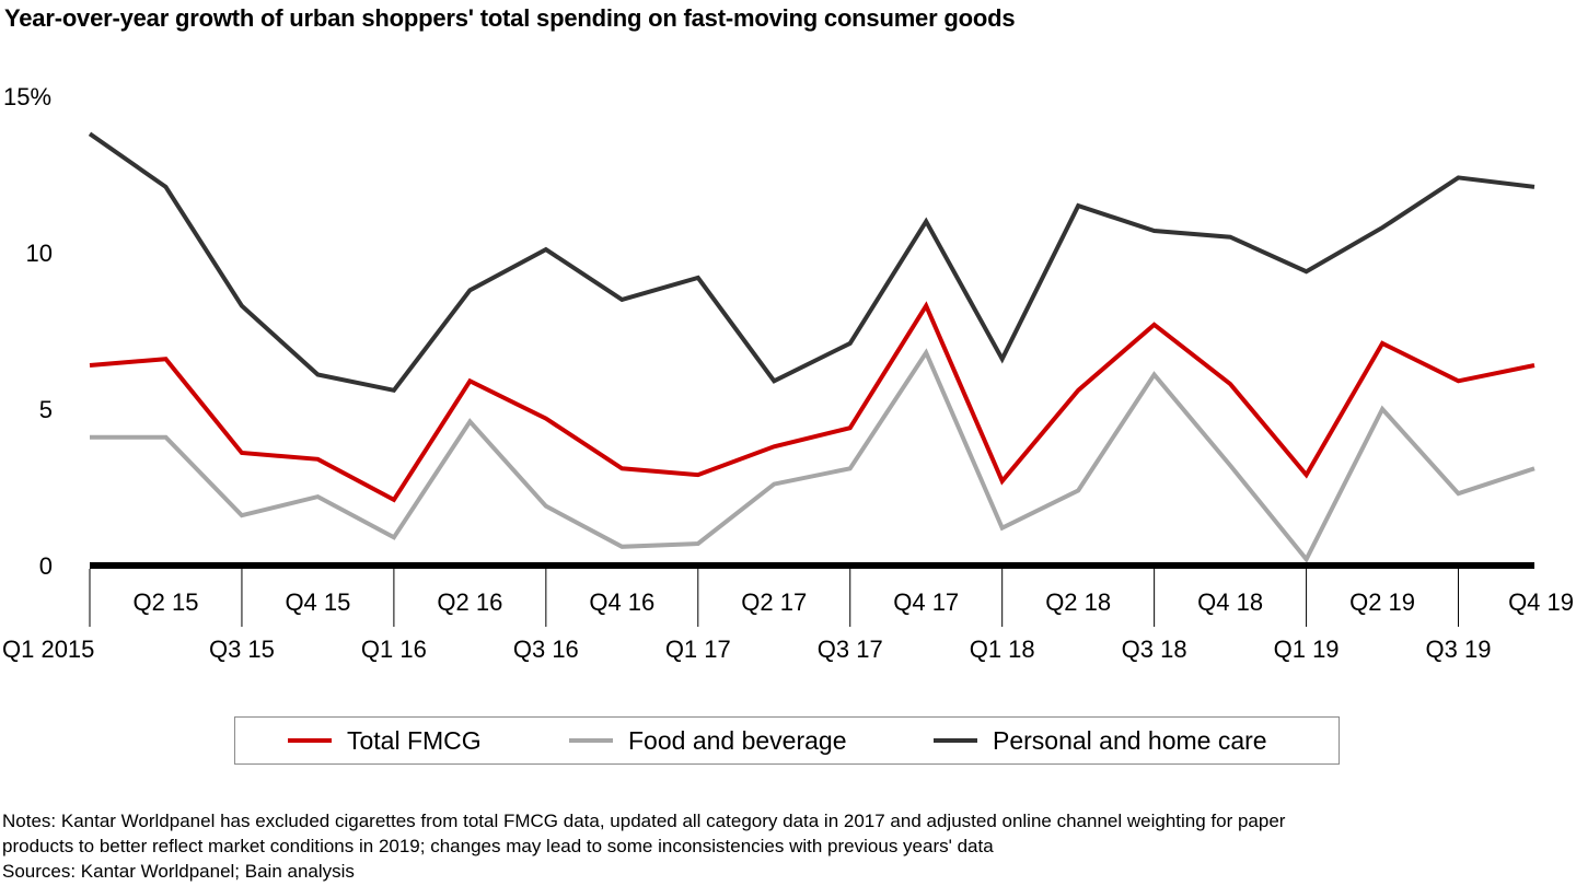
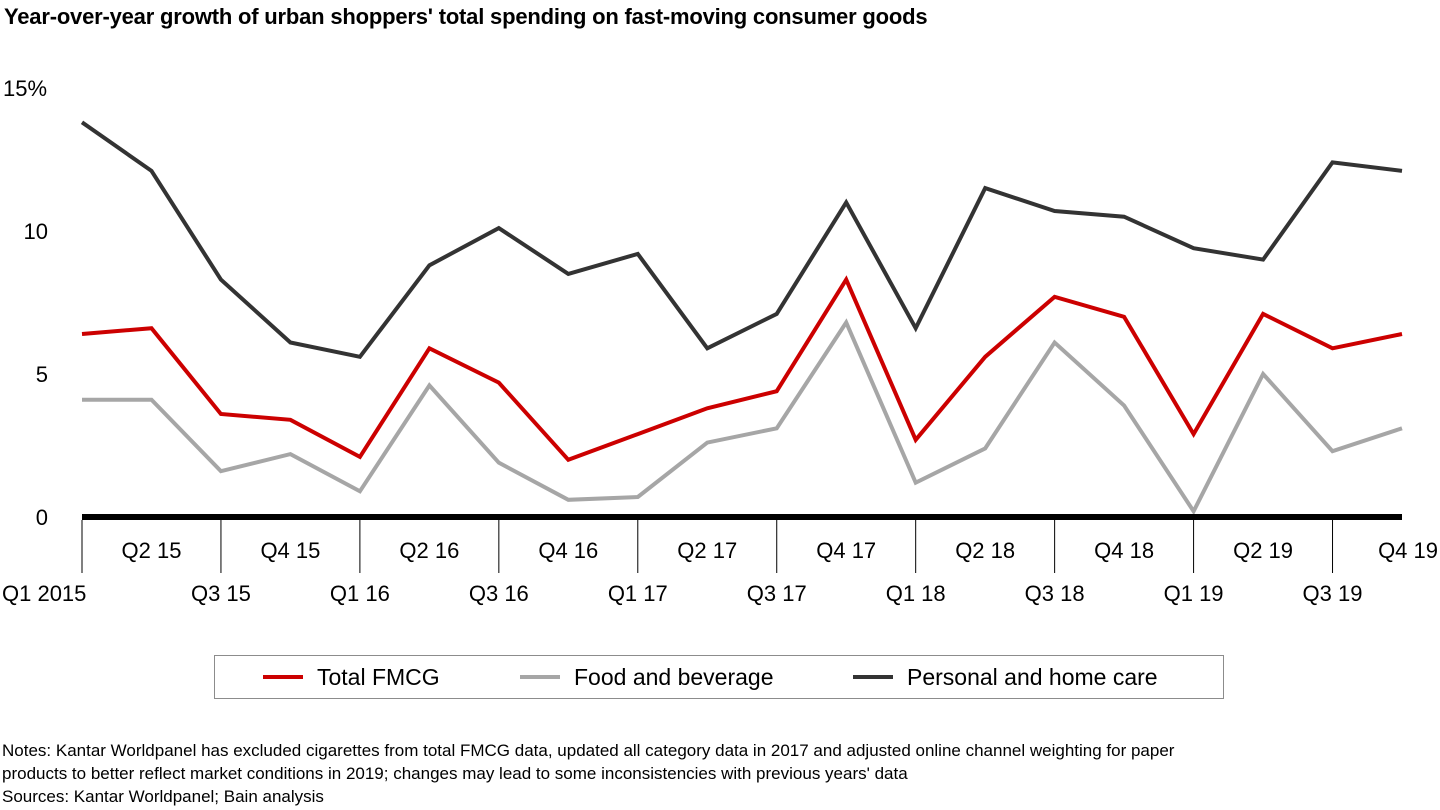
Total FMCG/Q4 16: 3.1% -> 2.0%
Total FMCG/Q4 18: 5.8% -> 7.0%
Food and beverage/Q4 18: 3.2% -> 3.9%
Personal and home care/Q2 19: 10.8% -> 9.0%
